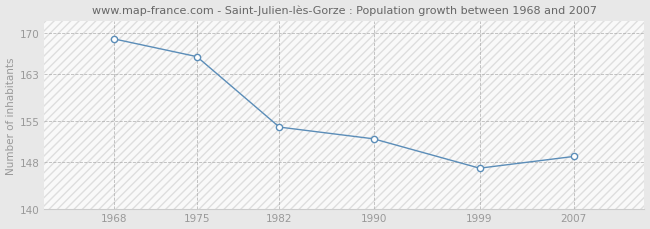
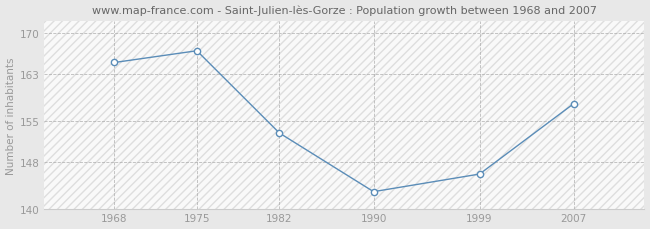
1968: 169 -> 165
1975: 166 -> 167
1982: 154 -> 153
1990: 152 -> 143
1999: 147 -> 146
2007: 149 -> 158
